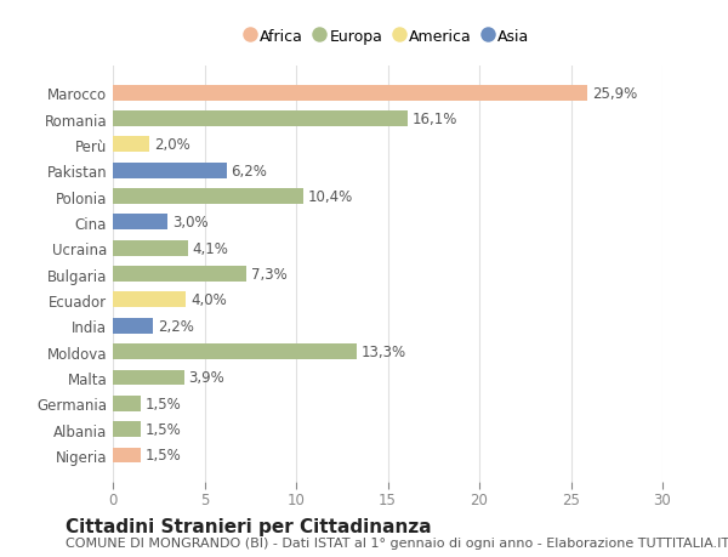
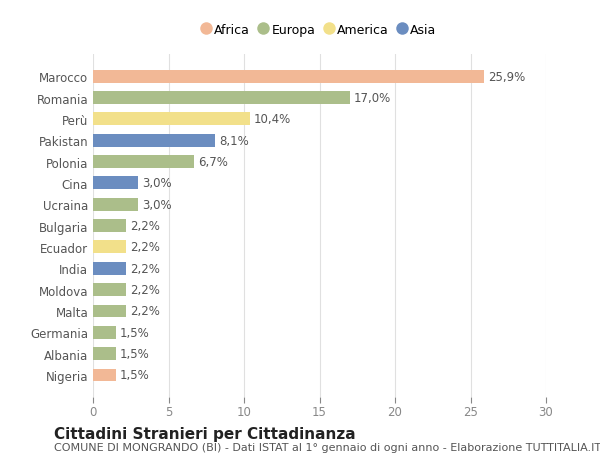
Romania: 16,1% -> 17,0%
Perù: 2,0% -> 10,4%
Pakistan: 6,2% -> 8,1%
Polonia: 10,4% -> 6,7%
Ucraina: 4,1% -> 3,0%
Bulgaria: 7,3% -> 2,2%
Ecuador: 4,0% -> 2,2%
Moldova: 13,3% -> 2,2%
Malta: 3,9% -> 2,2%
